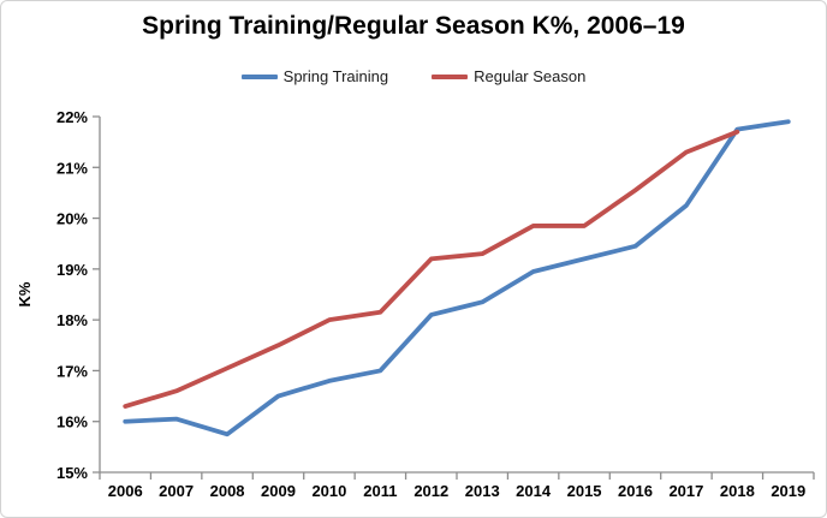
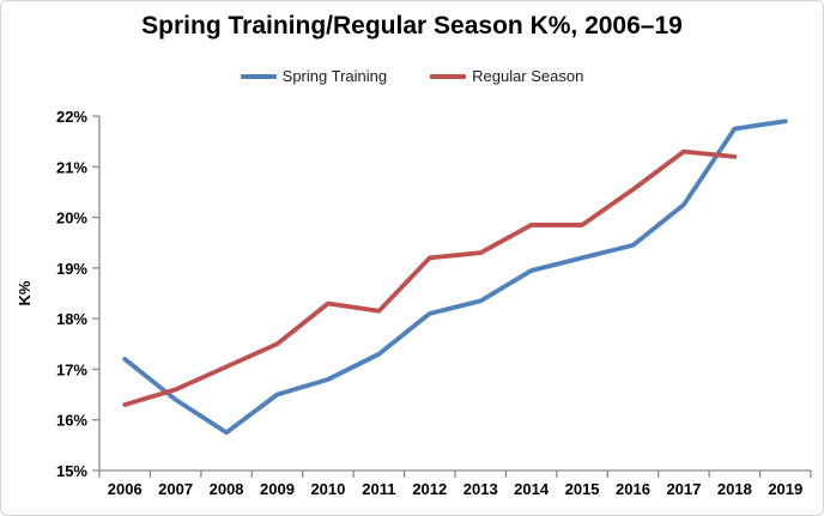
Spring Training/2006: 16.0% -> 17.2%
Spring Training/2007: 16.1% -> 16.4%
Regular Season/2010: 18.0% -> 18.3%
Spring Training/2011: 17.0% -> 17.3%
Regular Season/2018: 21.7% -> 21.2%
